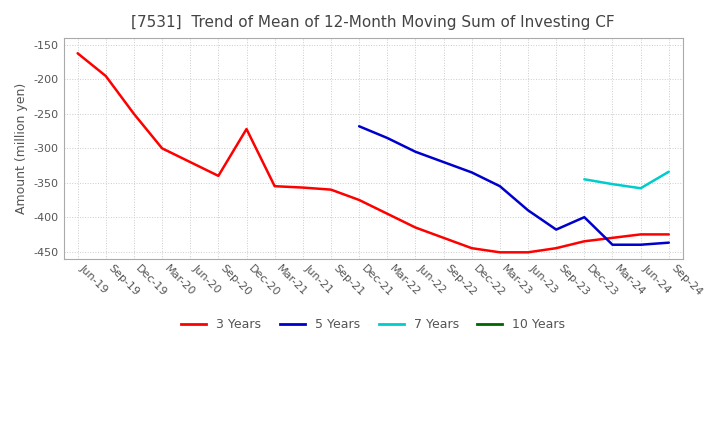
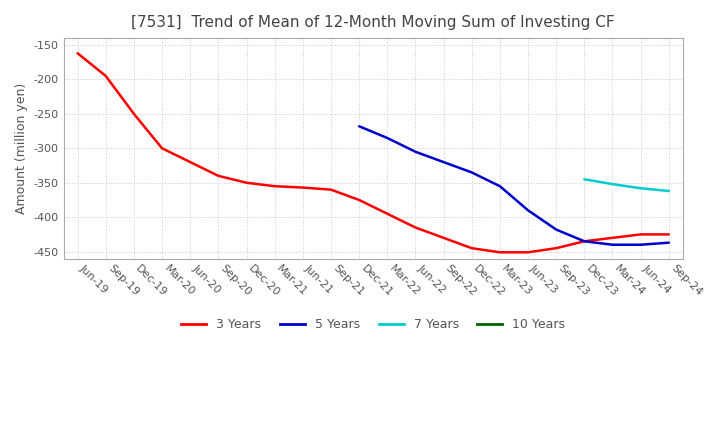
3 Years/Dec-20: -272 -> -350
5 Years/Dec-23: -400 -> -435
7 Years/Sep-24: -334 -> -362
